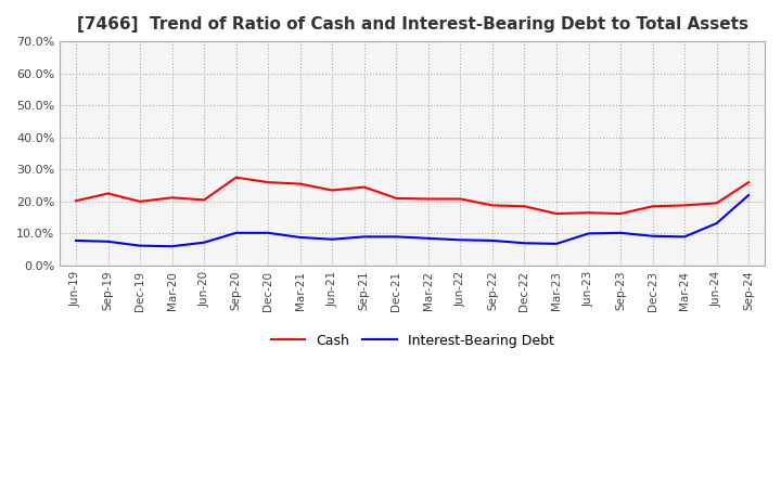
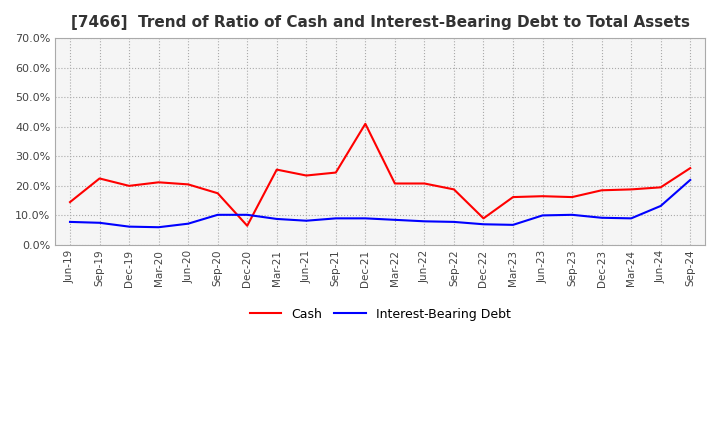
Cash/Jun-19: 20.2% -> 14.5%
Cash/Sep-20: 27.5% -> 17.5%
Cash/Dec-20: 26.0% -> 6.5%
Cash/Dec-21: 21.0% -> 41.0%
Cash/Dec-22: 18.5% -> 9.0%
